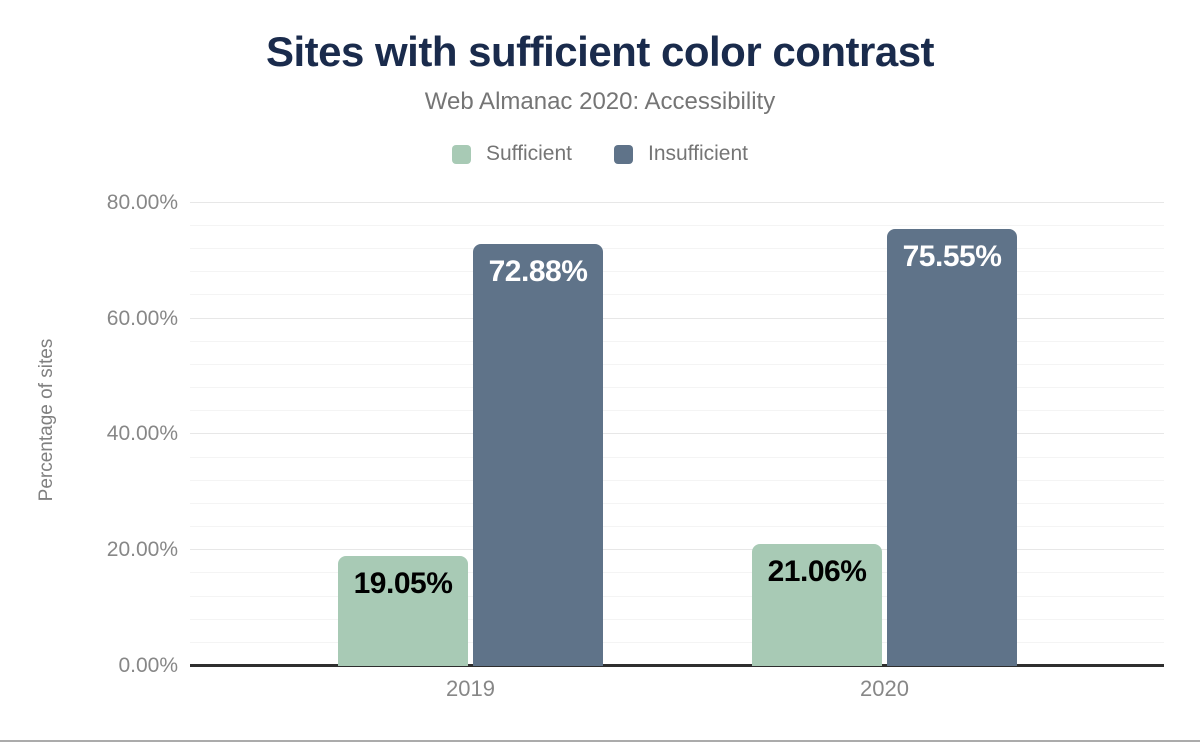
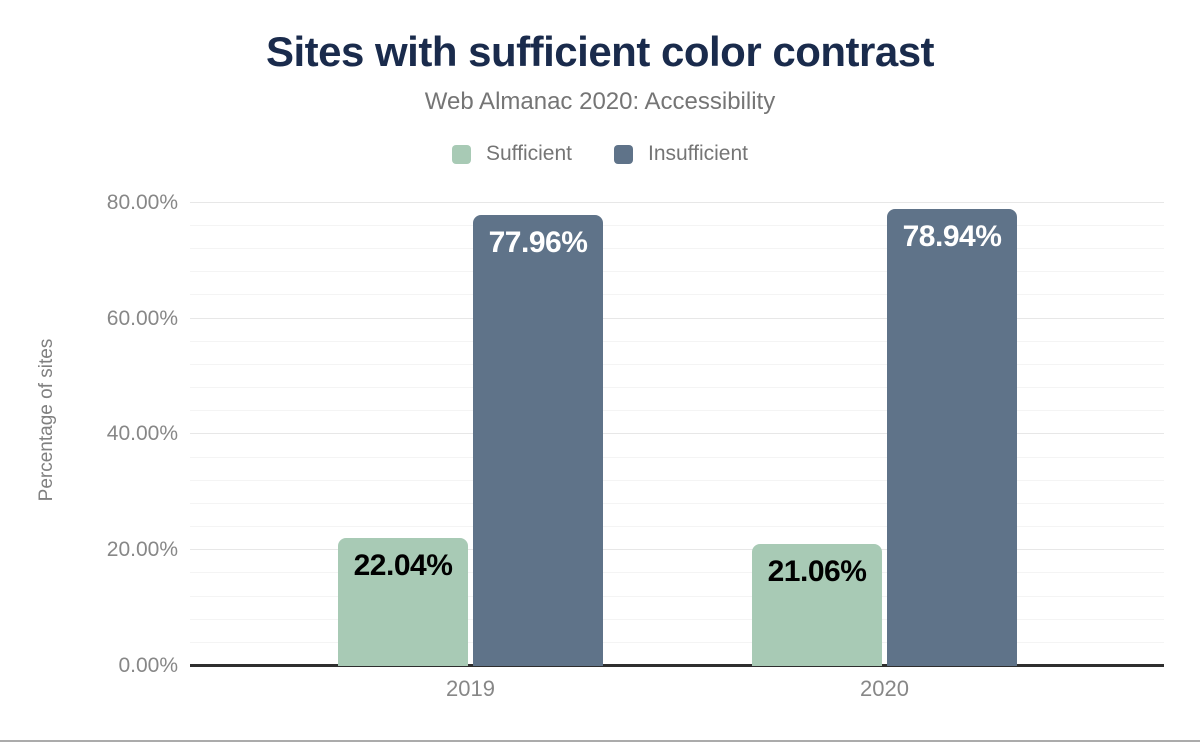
Sufficient/2019: 19.05% -> 22.04%
Insufficient/2019: 72.88% -> 77.96%
Insufficient/2020: 75.55% -> 78.94%
